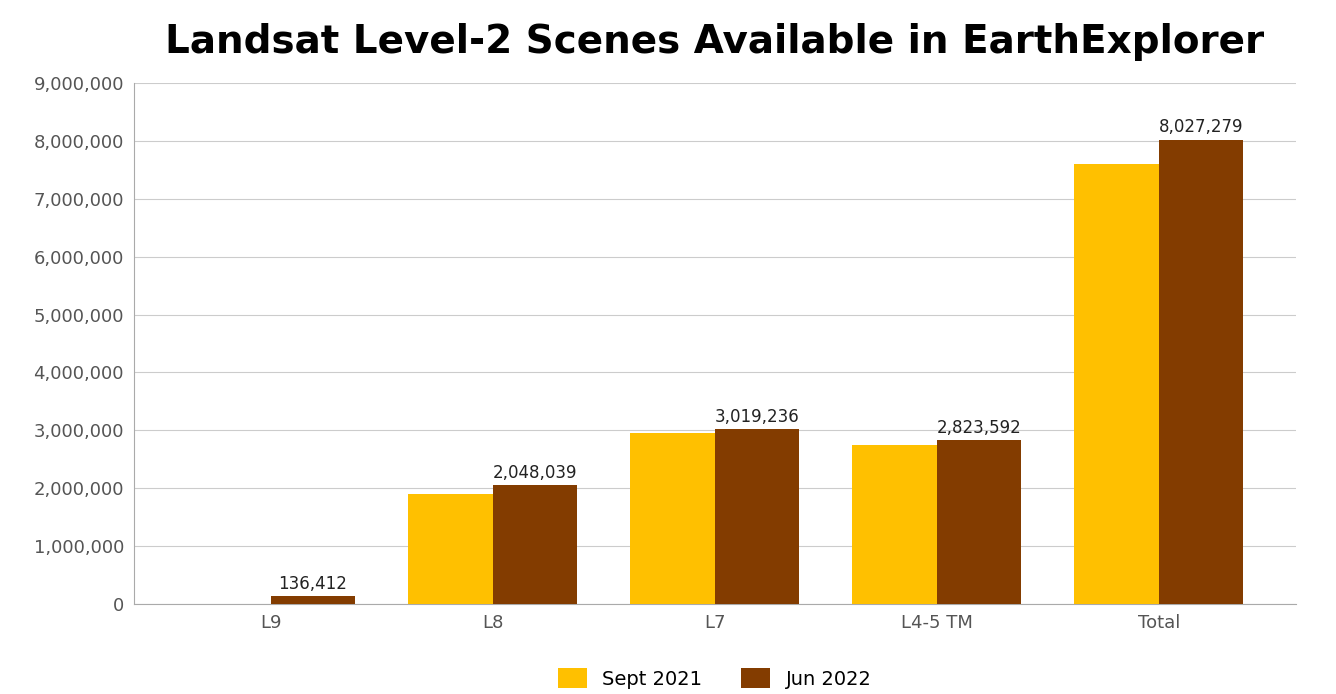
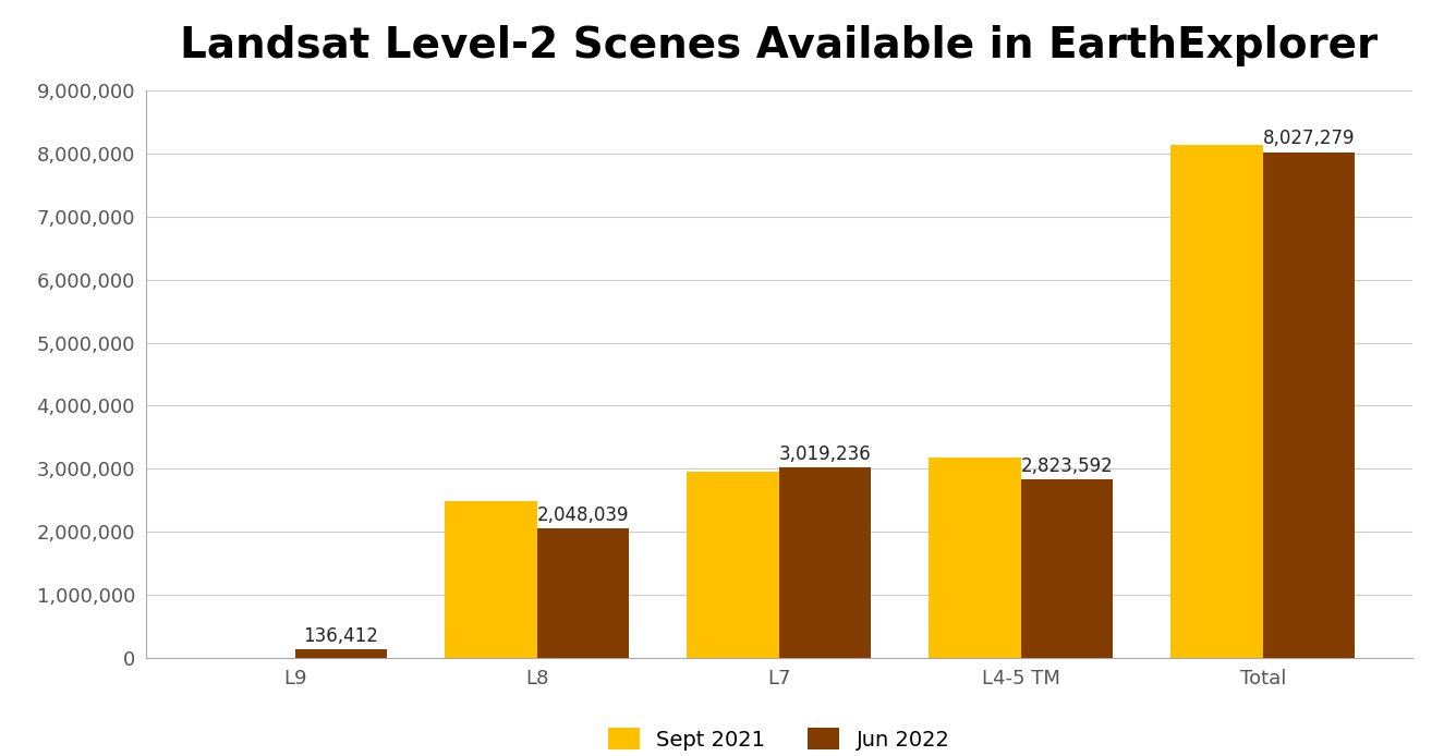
Sept 2021/L8: 1,900,000 -> 2,480,000
Sept 2021/L4-5 TM: 2,750,000 -> 3,180,000
Sept 2021/Total: 7,600,000 -> 8,140,000
